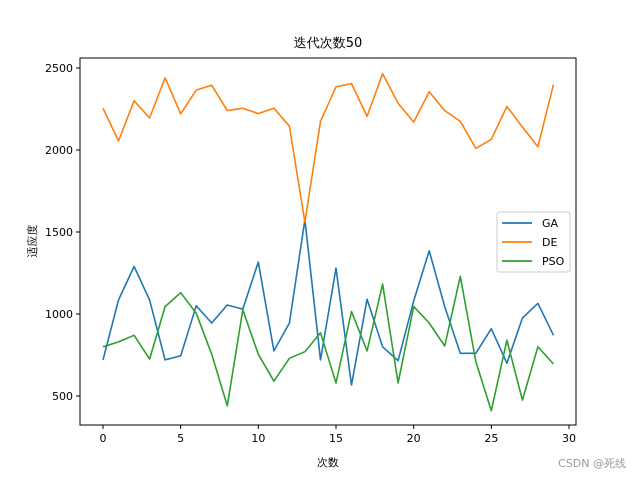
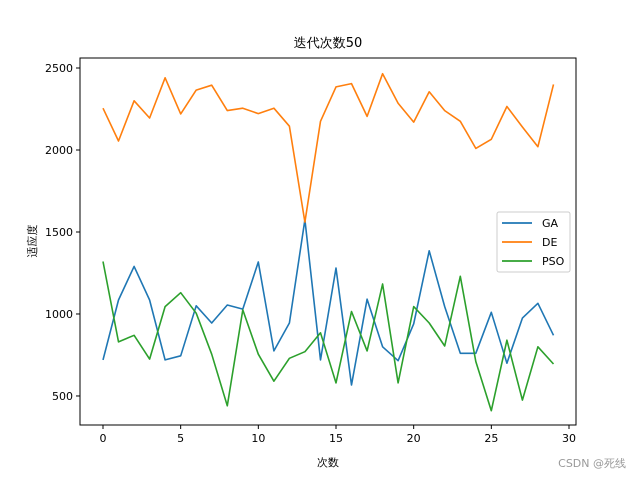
PSO/0: 800 -> 1320
GA/20: 1080 -> 940
GA/25: 910 -> 1010
